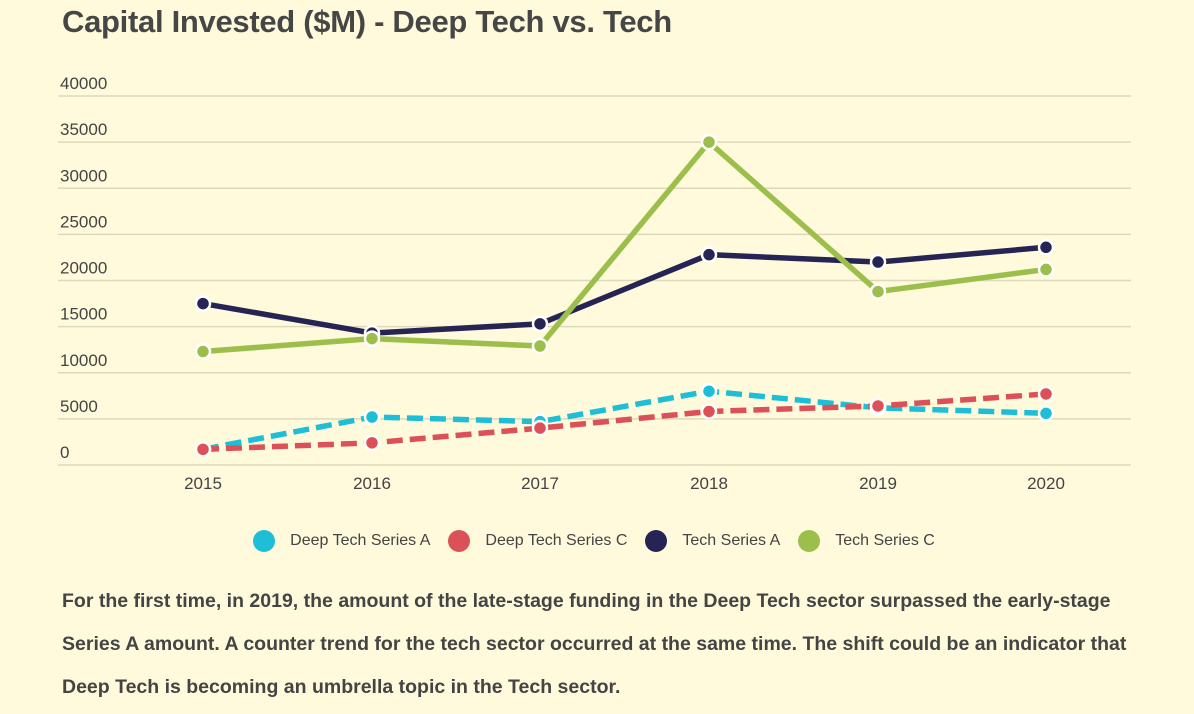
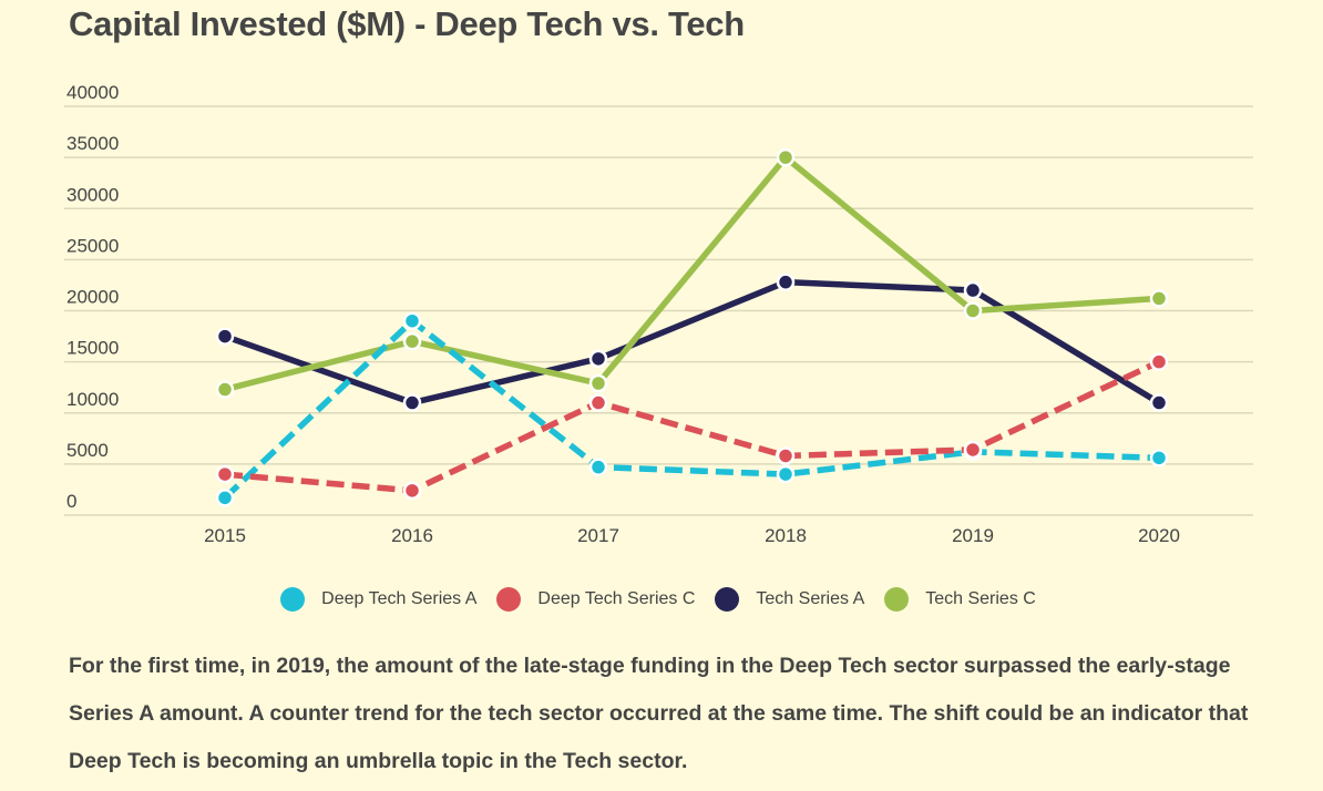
Deep Tech Series C/2015: 2000 -> 4000
Deep Tech Series A/2016: 5000 -> 19000
Tech Series A/2016: 14000 -> 11000
Tech Series C/2016: 14000 -> 17000
Deep Tech Series C/2017: 4000 -> 11000
Deep Tech Series A/2018: 8000 -> 4000
Tech Series C/2019: 19000 -> 20000
Deep Tech Series C/2020: 8000 -> 15000
Tech Series A/2020: 24000 -> 11000
